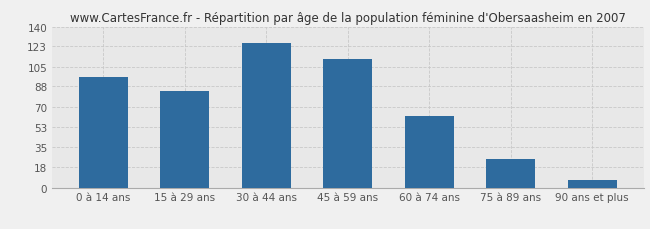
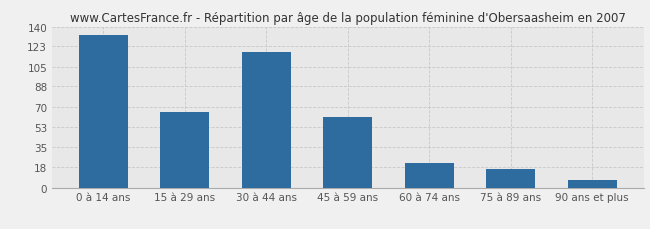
0 à 14 ans: 96 -> 133
15 à 29 ans: 84 -> 66
30 à 44 ans: 126 -> 118
45 à 59 ans: 112 -> 61
60 à 74 ans: 62 -> 21
75 à 89 ans: 25 -> 16
